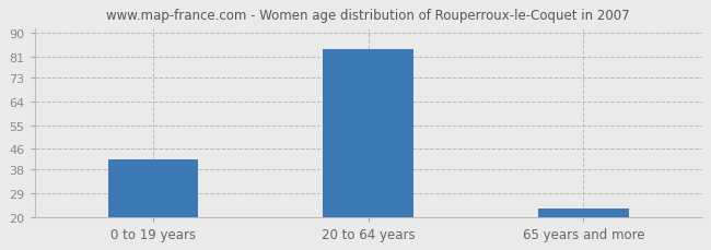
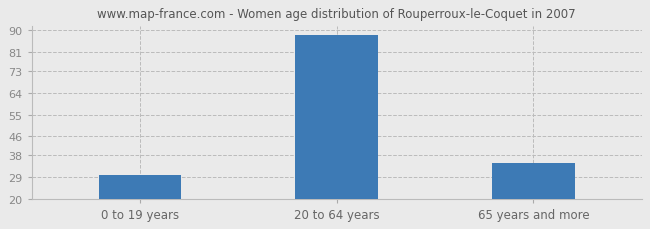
0 to 19 years: 42 -> 30
20 to 64 years: 84 -> 88
65 years and more: 23 -> 35
